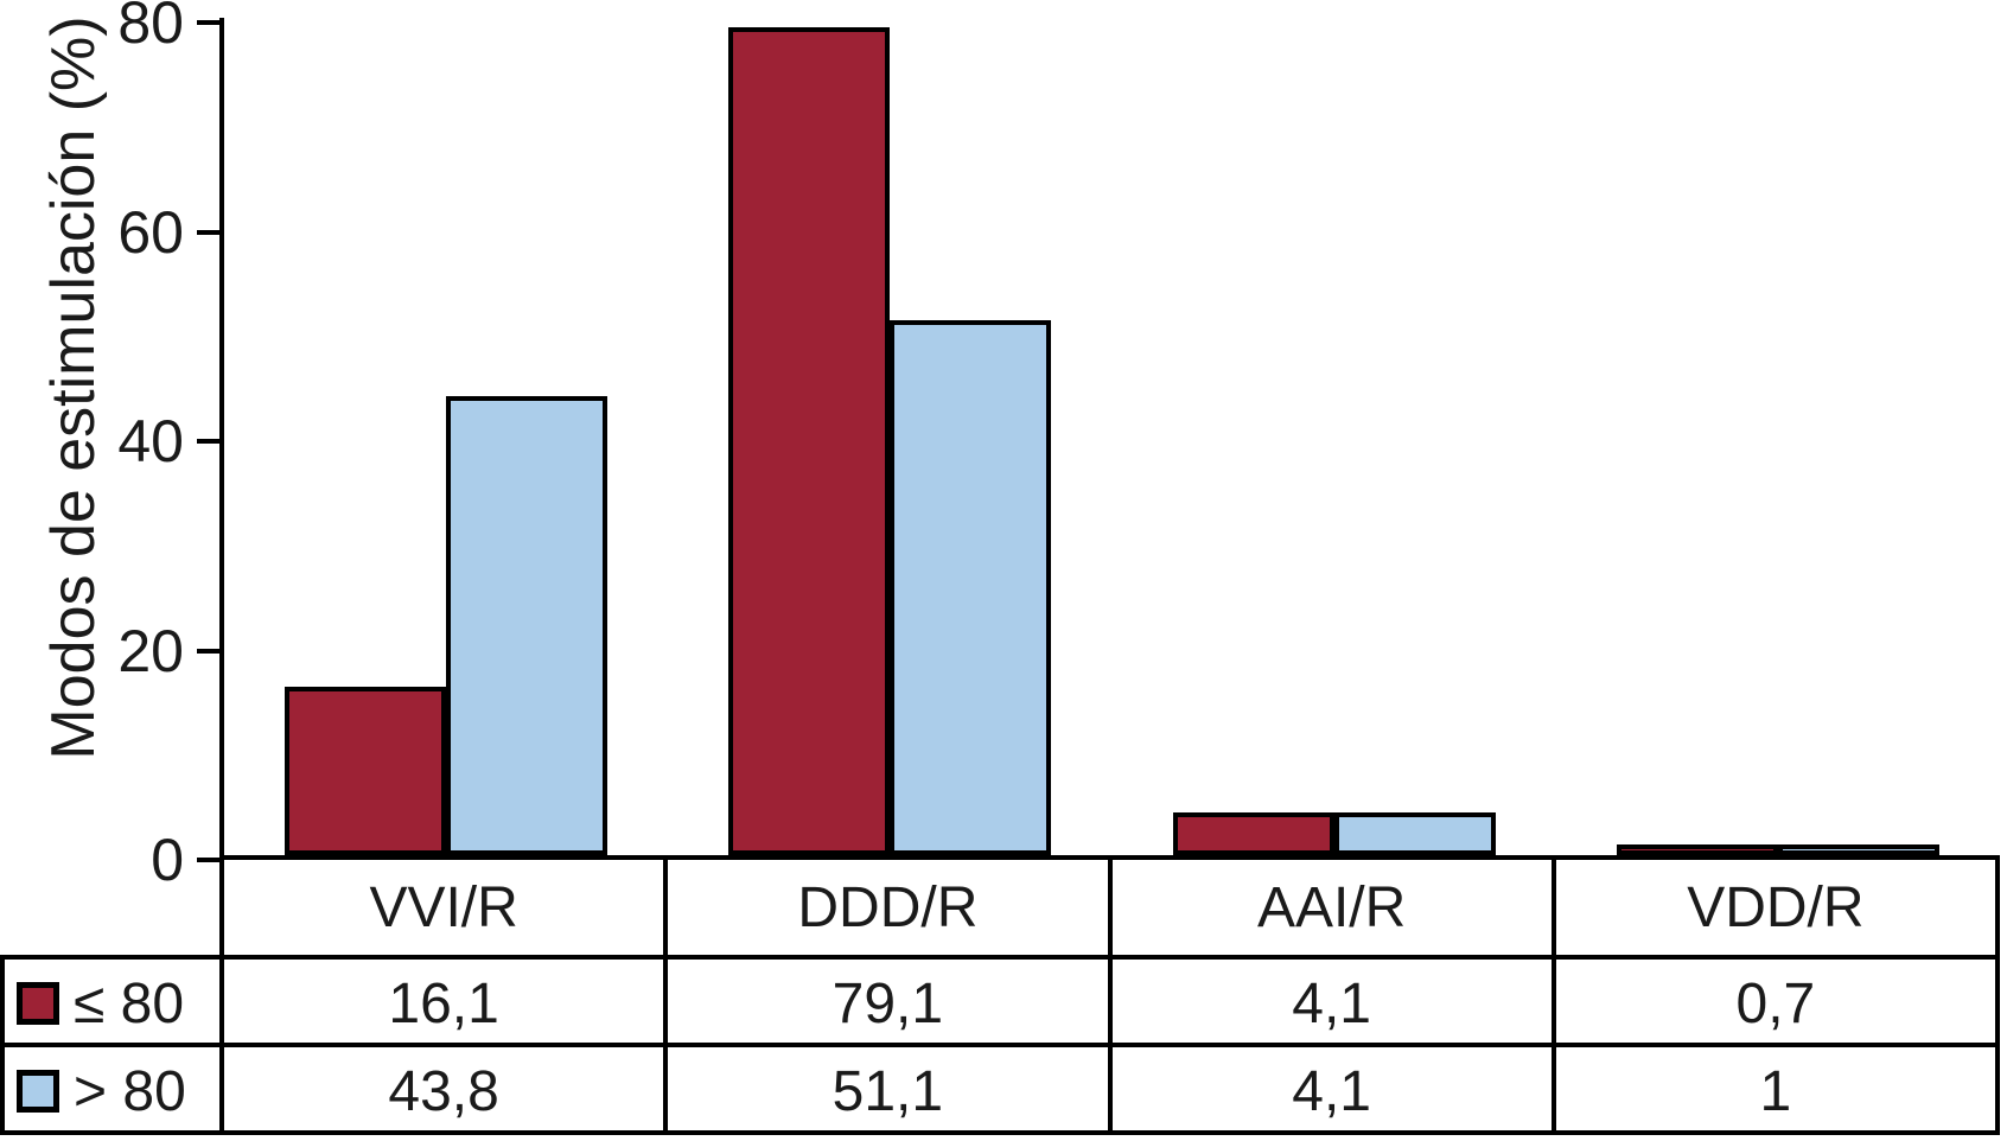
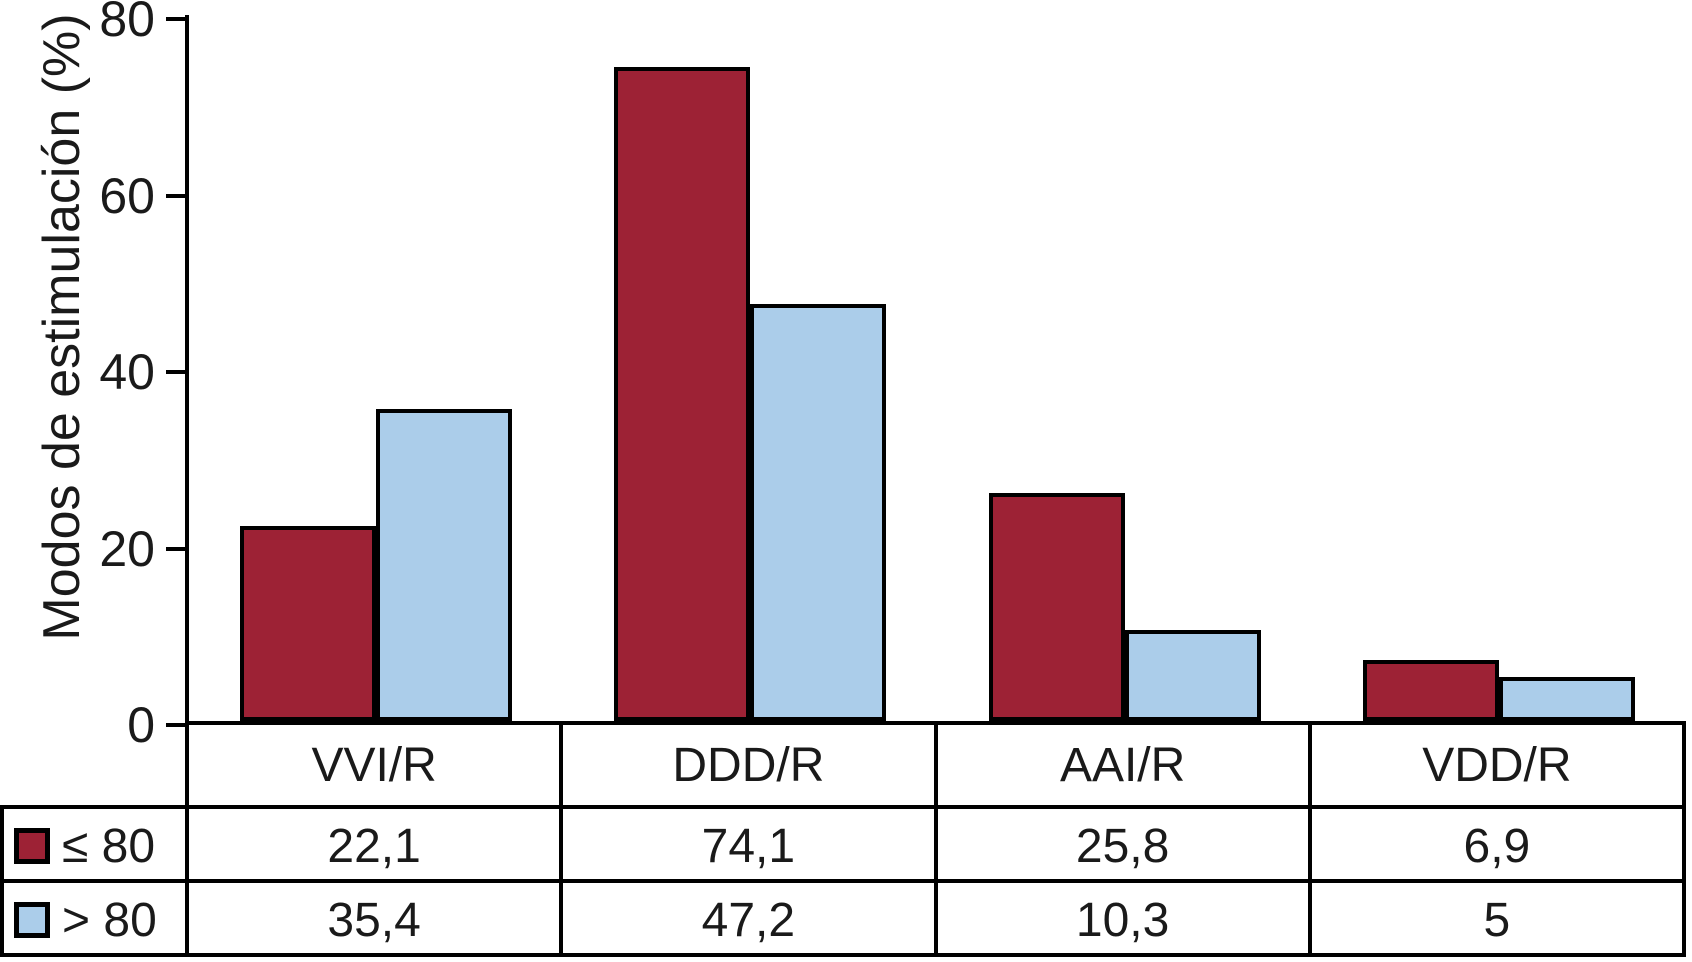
≤ 80/VVI/R: 16,1 -> 22,1
> 80/VVI/R: 43,8 -> 35,4
≤ 80/DDD/R: 79,1 -> 74,1
> 80/DDD/R: 51,1 -> 47,2
≤ 80/AAI/R: 4,1 -> 25,8
> 80/AAI/R: 4,1 -> 10,3
≤ 80/VDD/R: 0,7 -> 6,9
> 80/VDD/R: 1 -> 5
